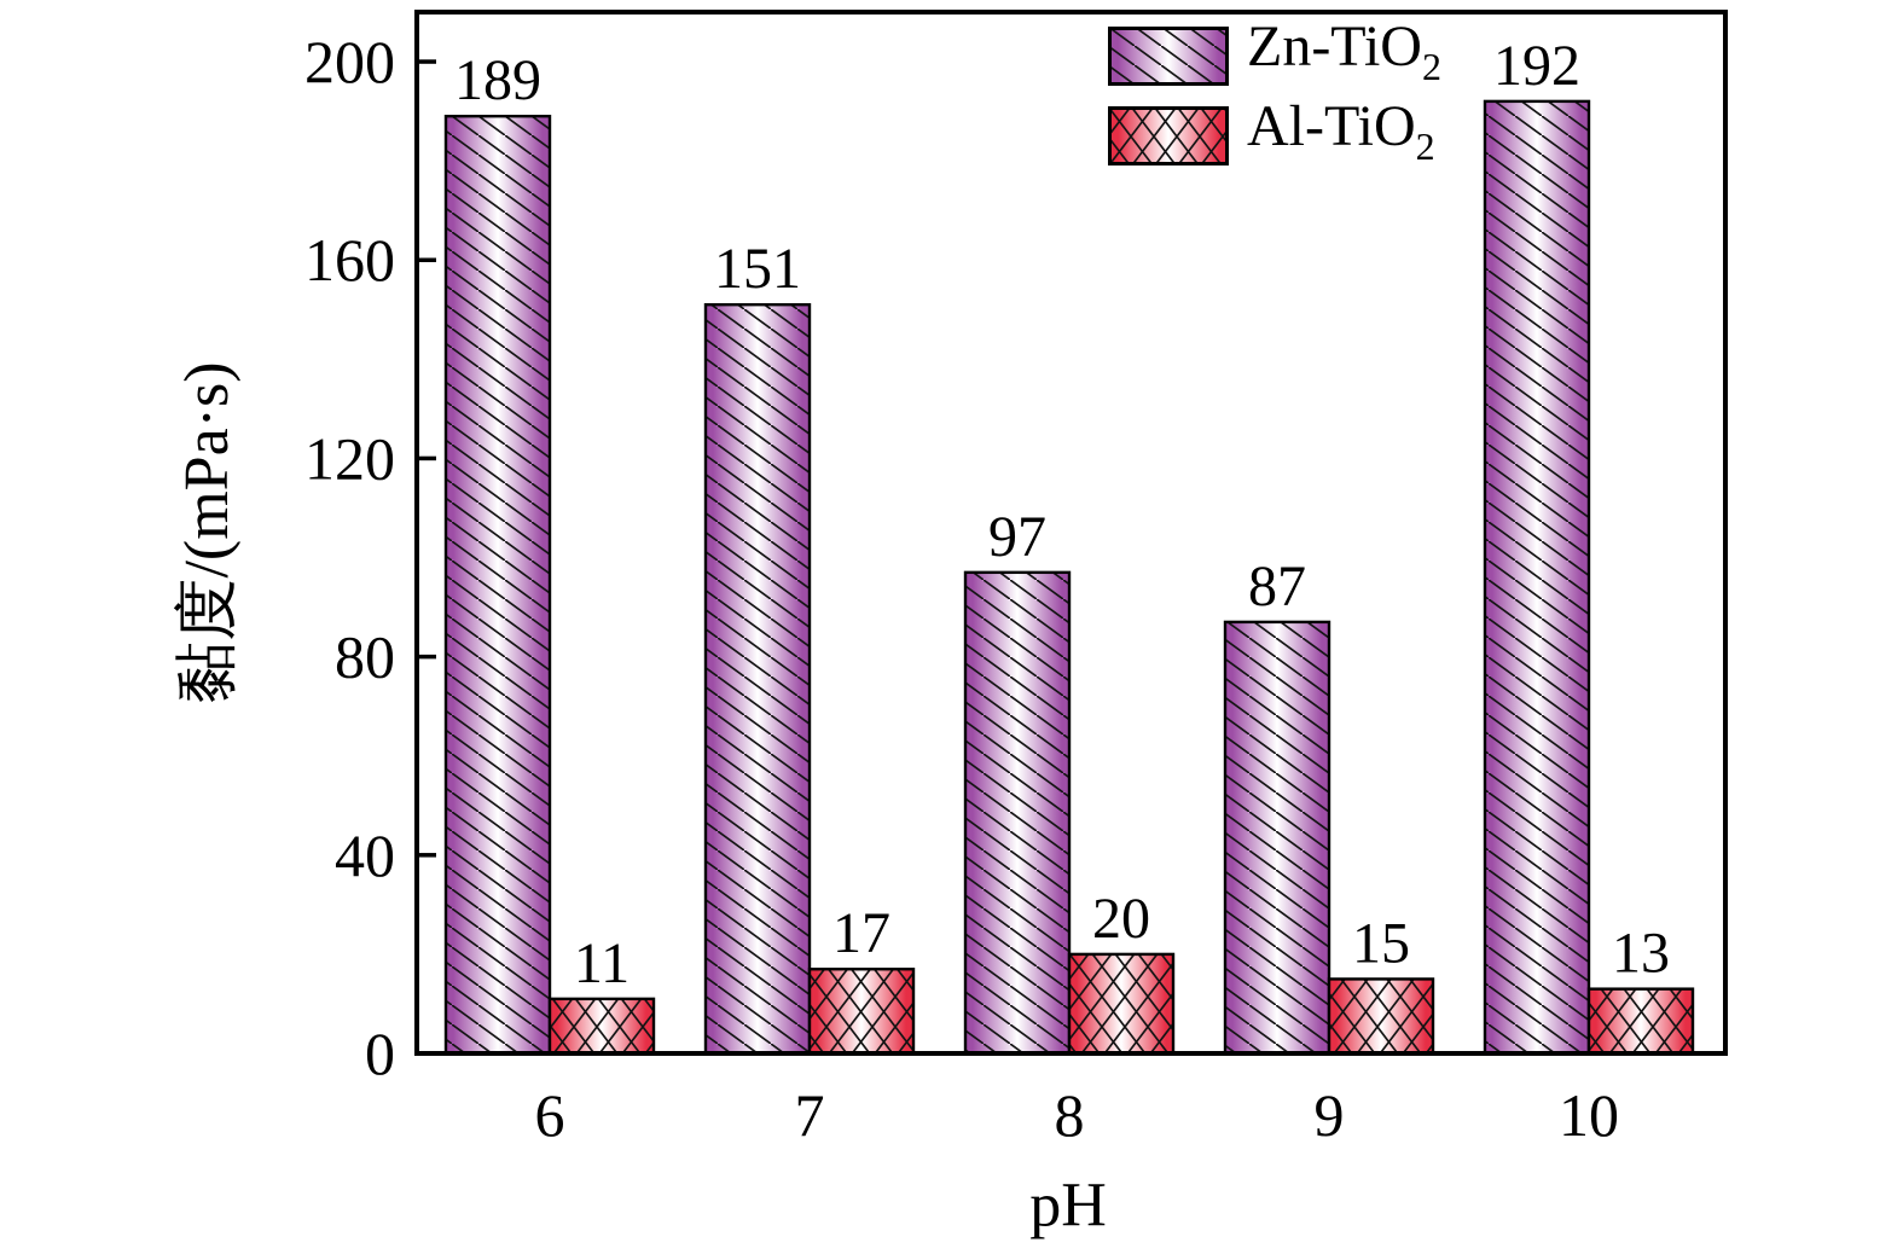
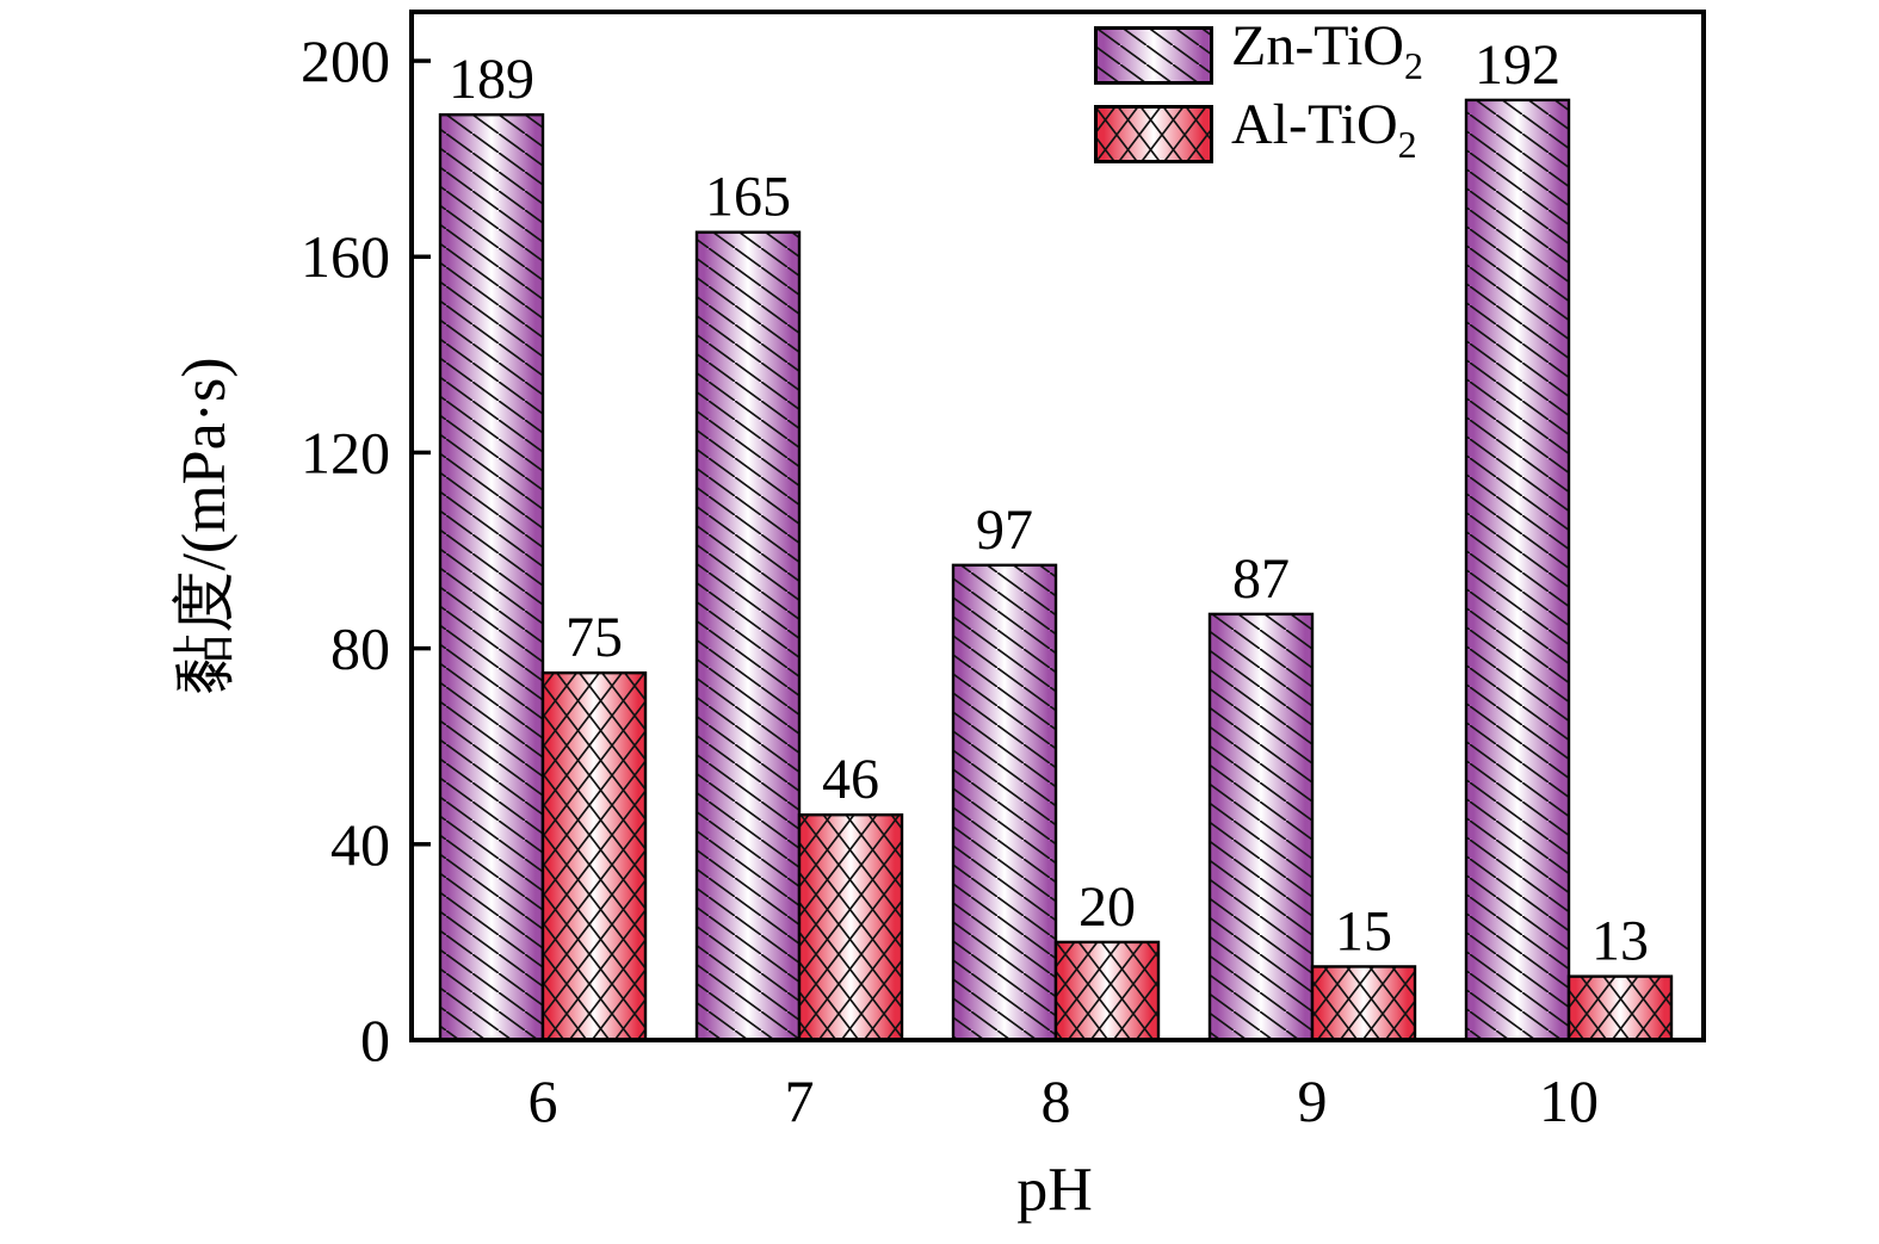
Al-TiO2/6: 11 -> 75
Zn-TiO2/7: 151 -> 165
Al-TiO2/7: 17 -> 46
